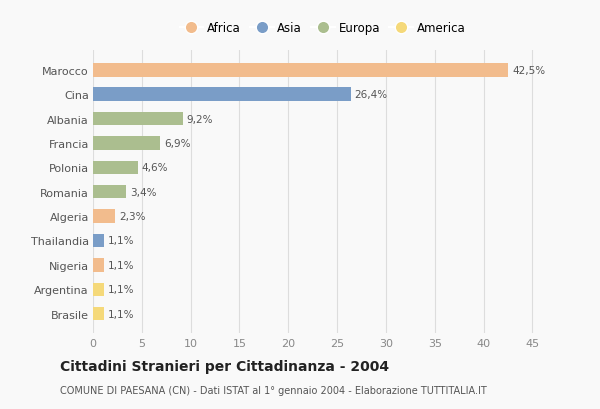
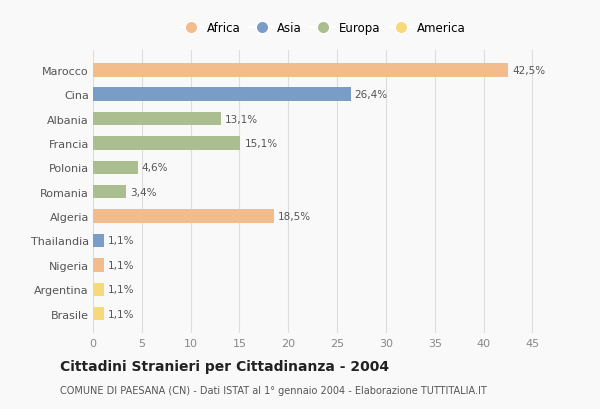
Albania: 9,2% -> 13,1%
Francia: 6,9% -> 15,1%
Algeria: 2,3% -> 18,5%
